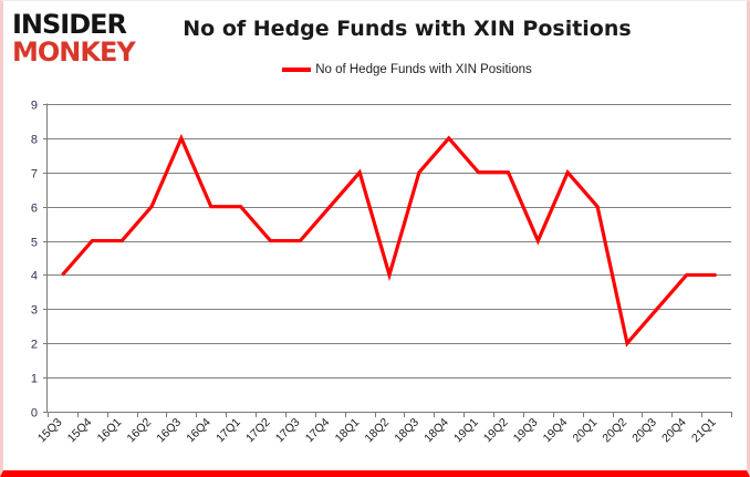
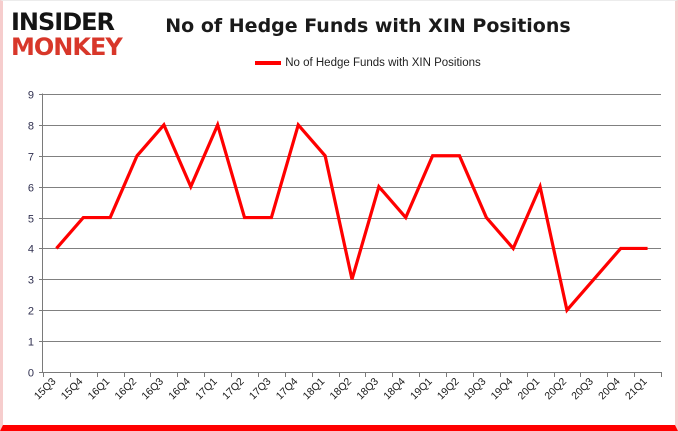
16Q2: 6 -> 7
17Q1: 6 -> 8
17Q4: 6 -> 8
18Q2: 4 -> 3
18Q3: 7 -> 6
18Q4: 8 -> 5
19Q4: 7 -> 4
